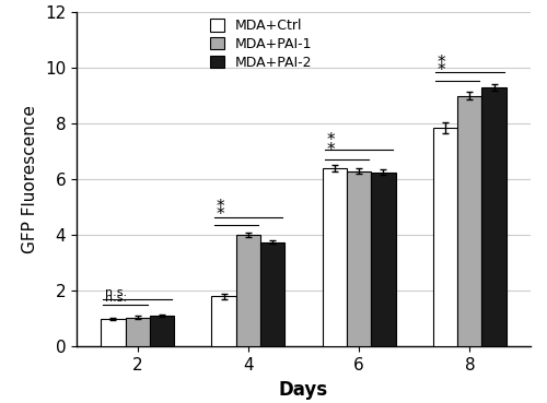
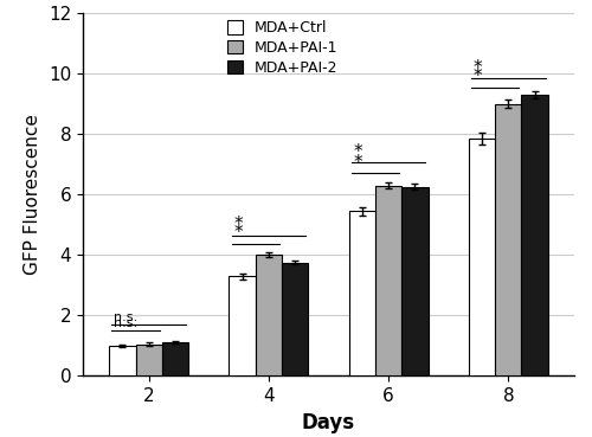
MDA+Ctrl/4: 1.80 -> 3.30
MDA+Ctrl/6: 6.40 -> 5.45
